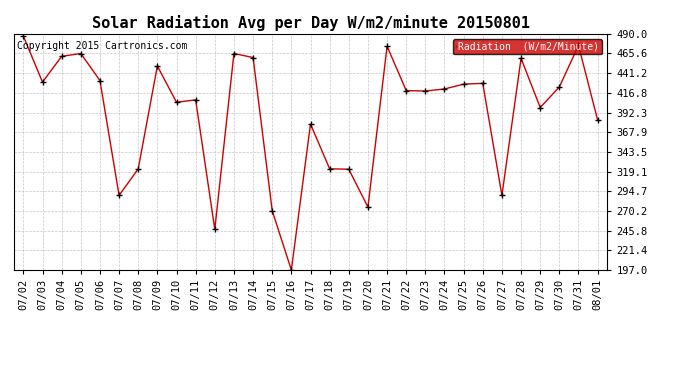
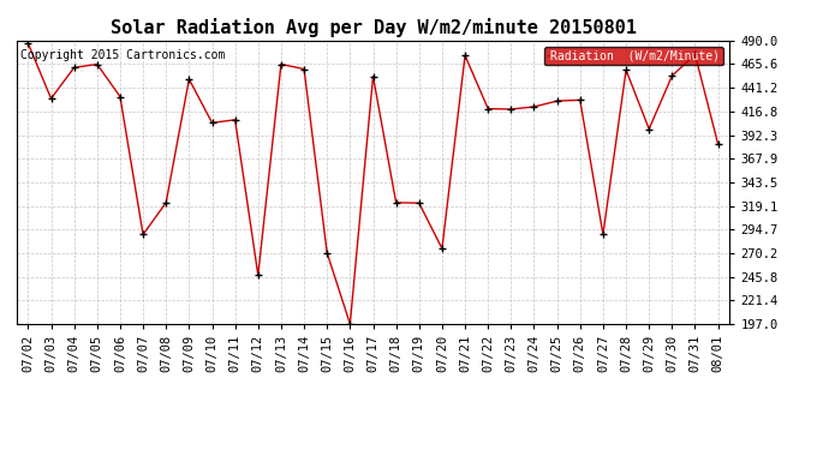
07/17: 378 -> 453
07/30: 424 -> 454
